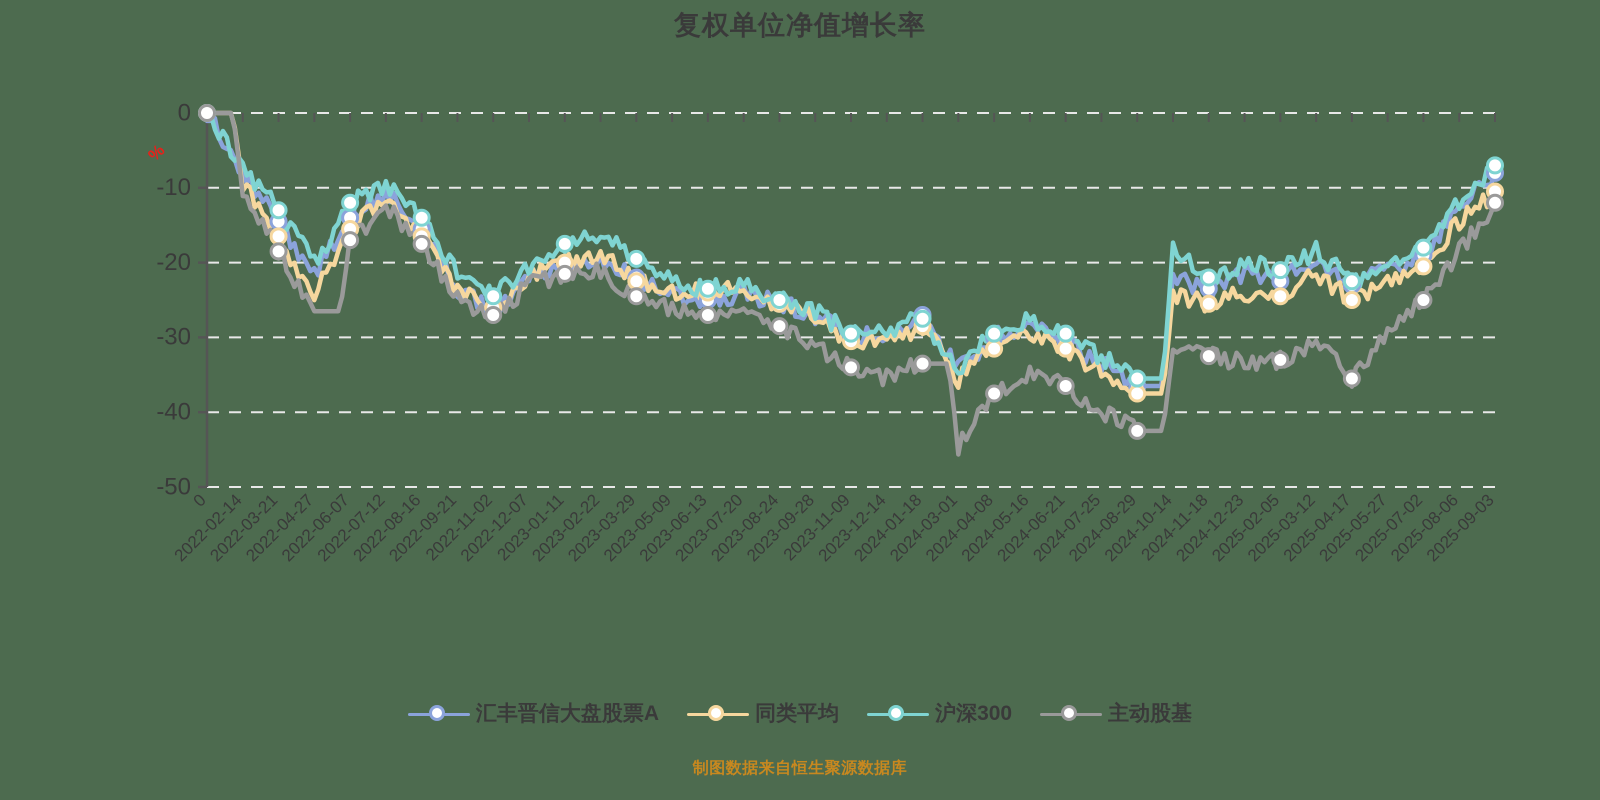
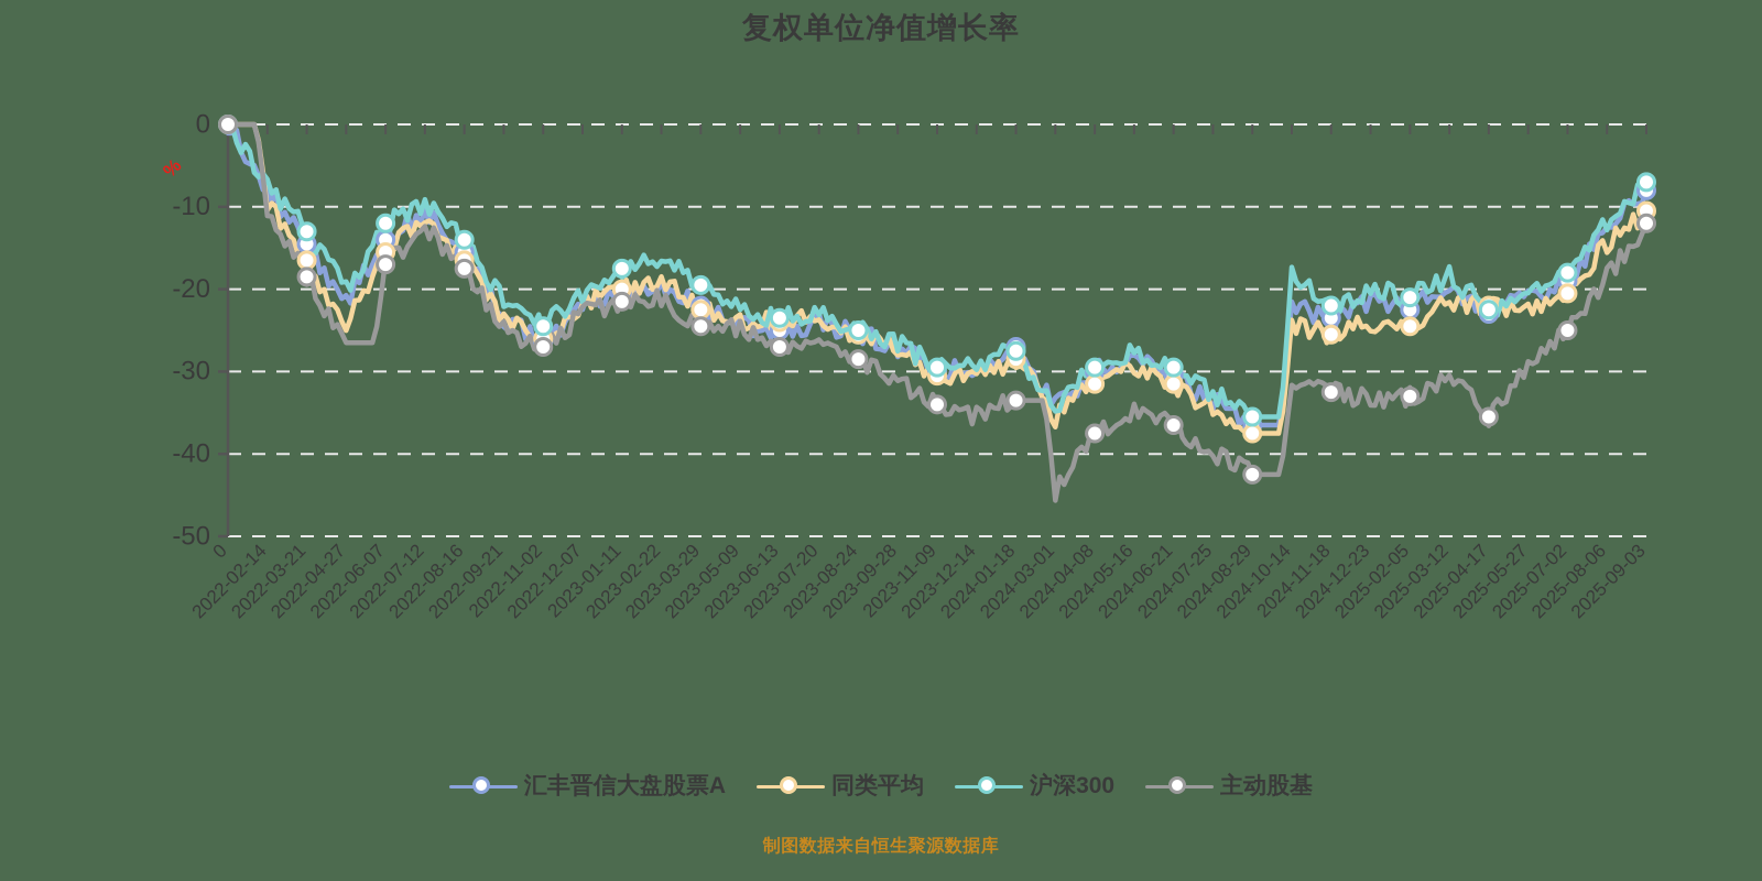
主动股基/2023-05-09: -26 -> -25
同类平均/2025-04-17: -25 -> -22
